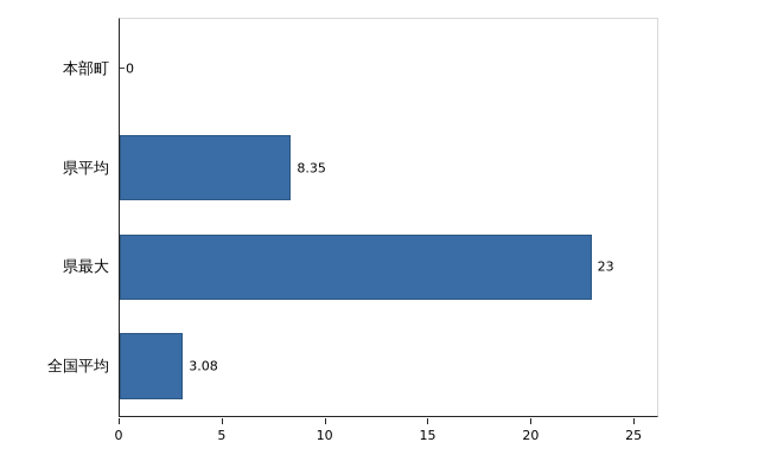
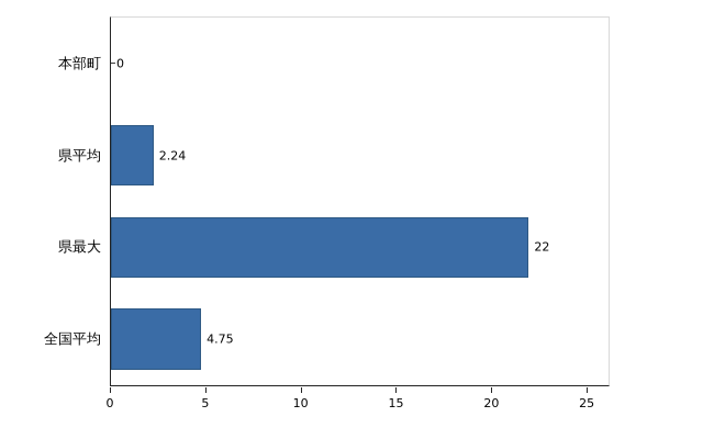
県平均: 8.35 -> 2.24
県最大: 23 -> 22
全国平均: 3.08 -> 4.75
